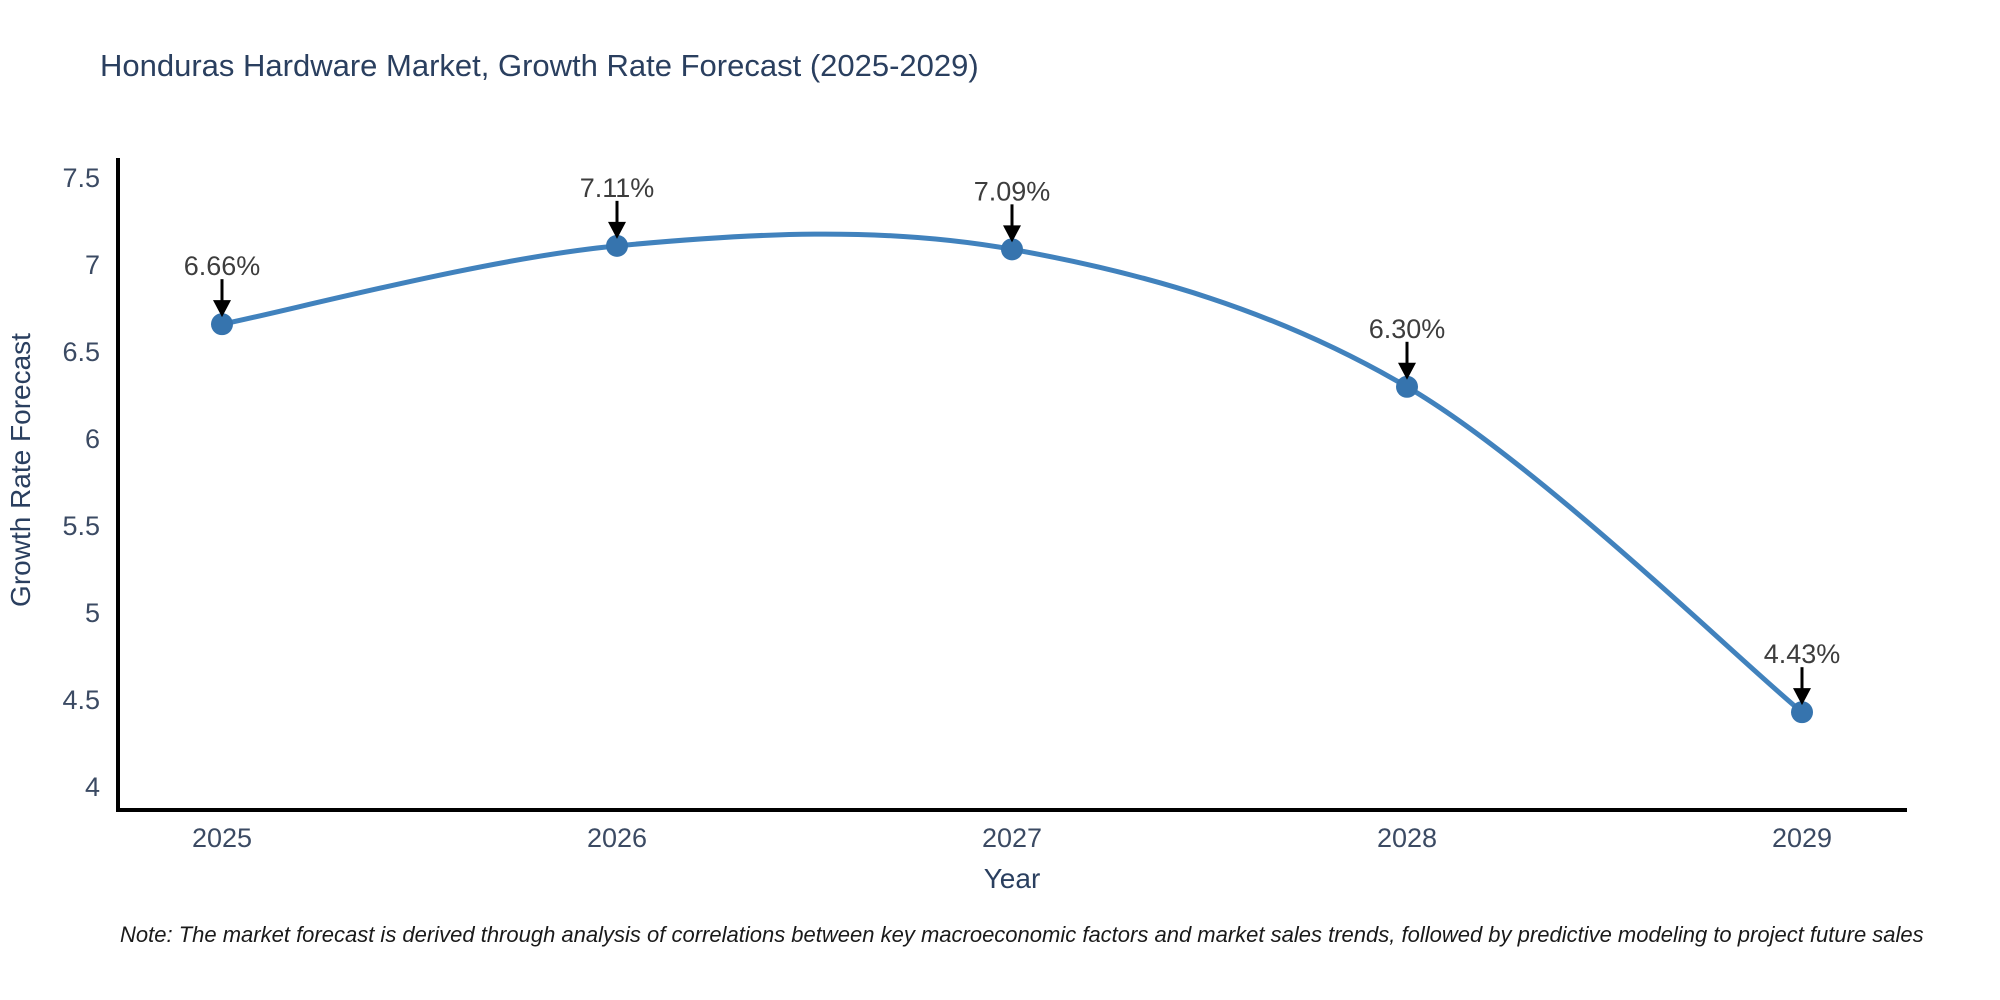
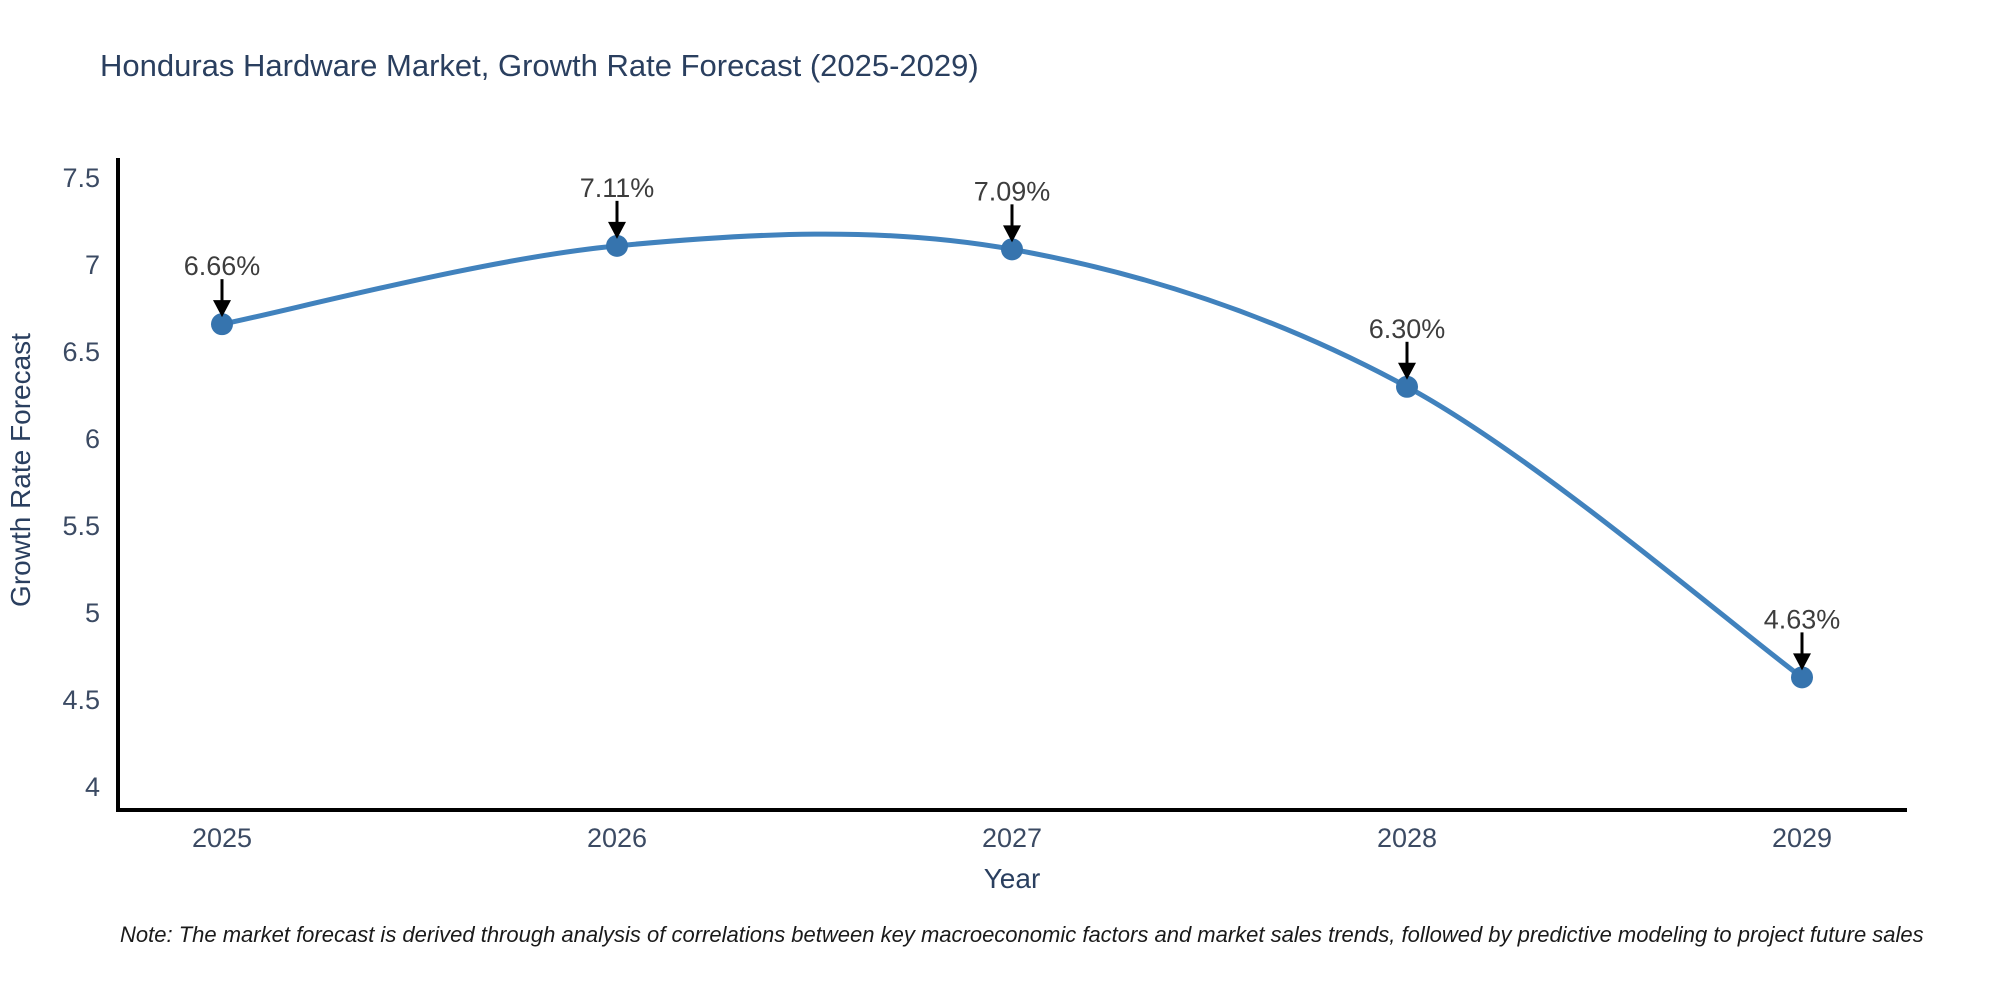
2029: 4.43% -> 4.63%
